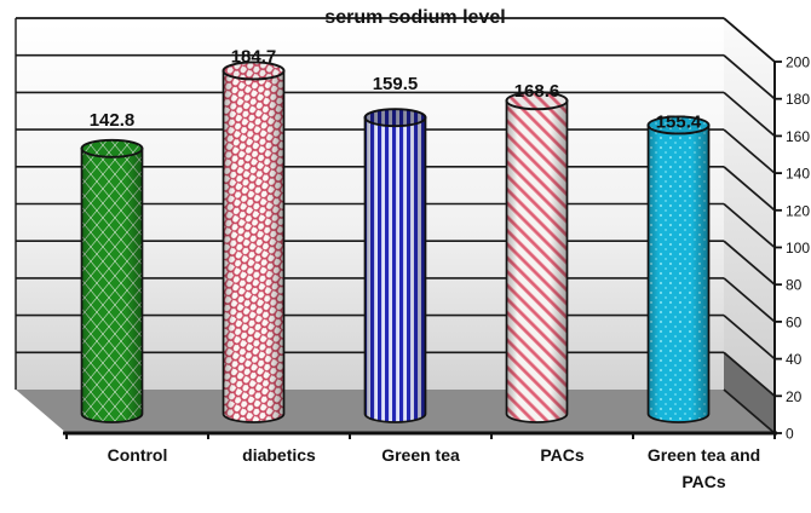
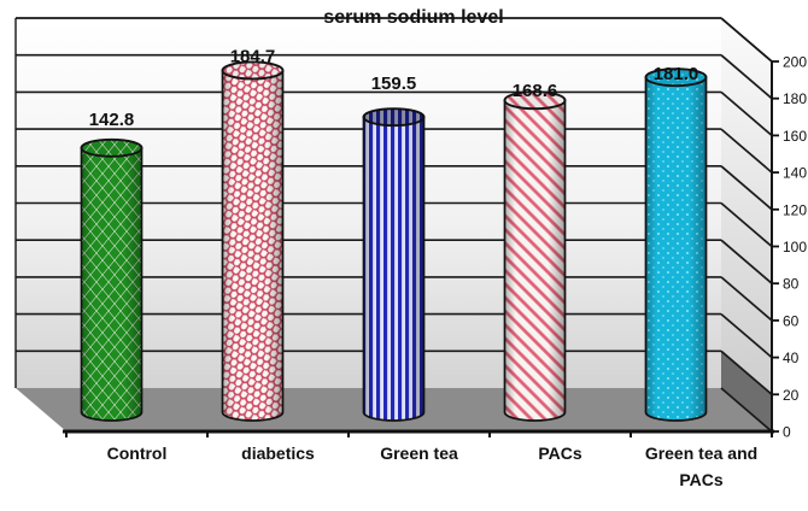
Green tea and PACs: 155.4 -> 181.0
